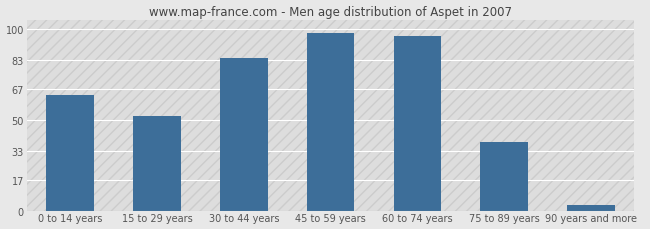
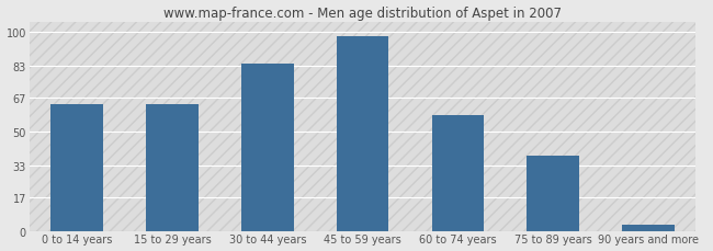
15 to 29 years: 52 -> 64
60 to 74 years: 96 -> 58
